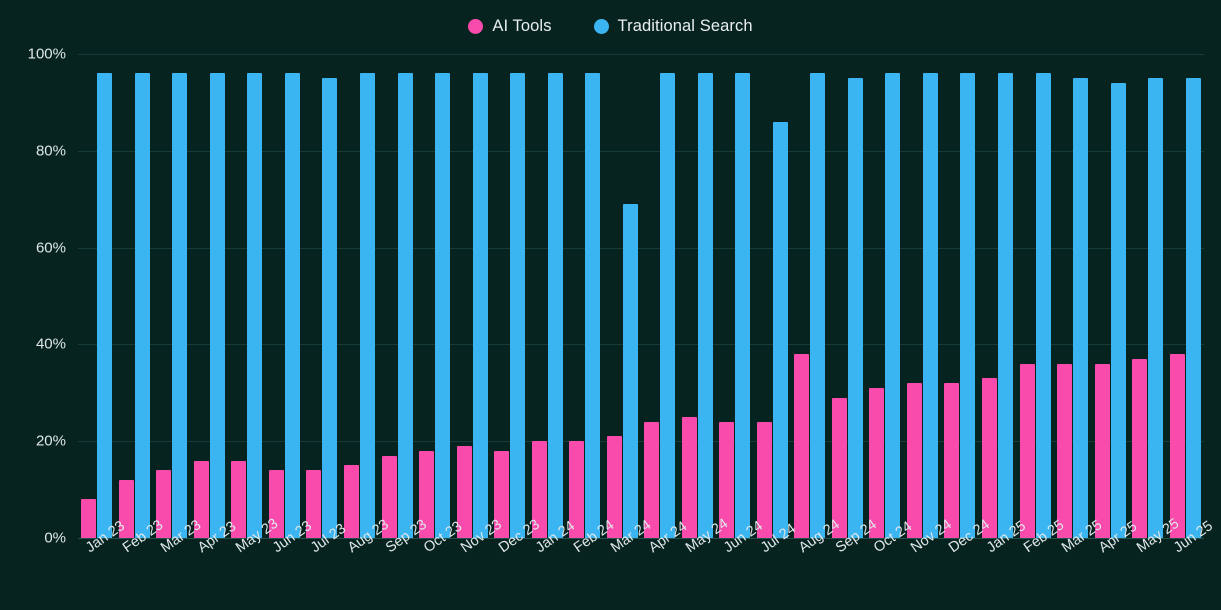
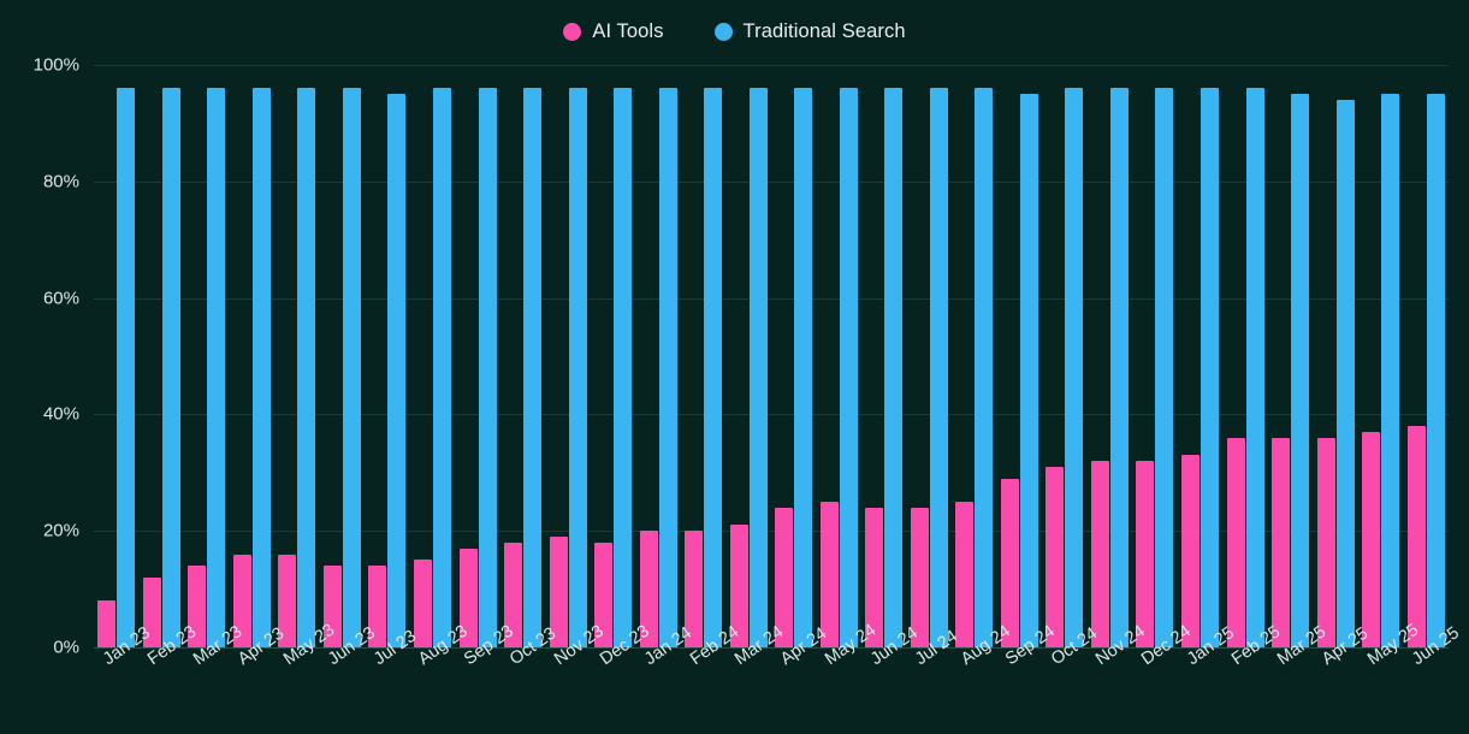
Traditional Search/Mar 24: 69% -> 96%
Traditional Search/Jul 24: 86% -> 96%
AI Tools/Aug 24: 38% -> 25%
